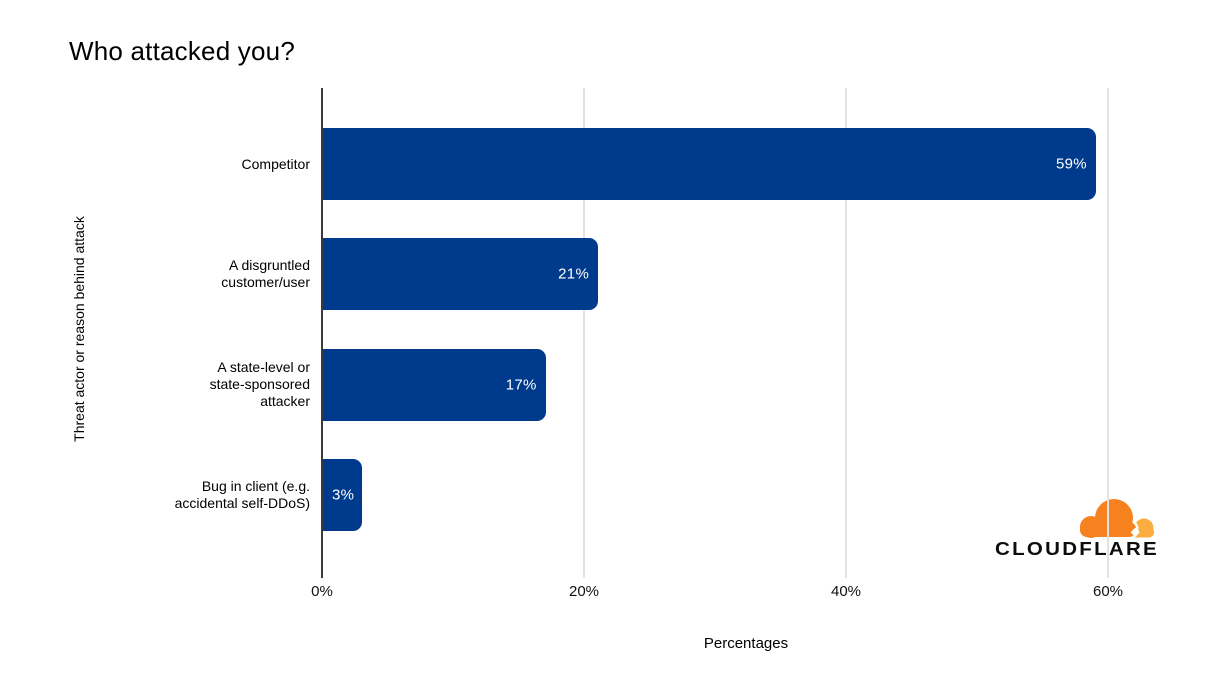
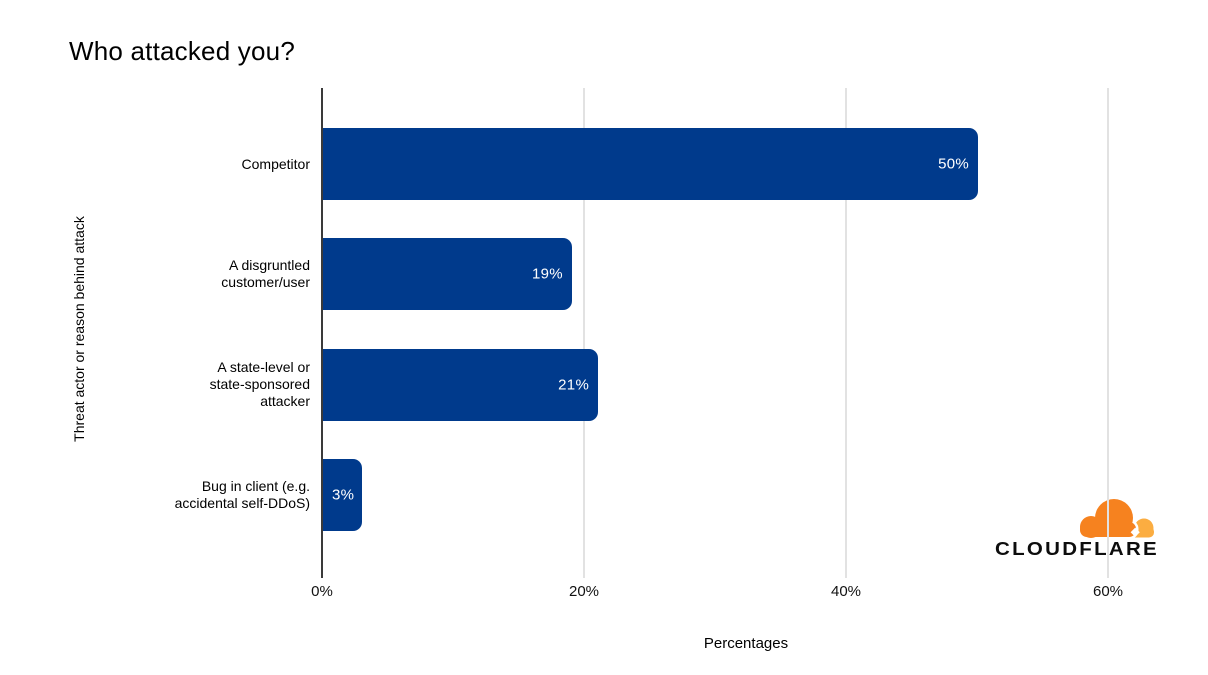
Competitor: 59% -> 50%
A disgruntled customer/user: 21% -> 19%
A state-level or state-sponsored attacker: 17% -> 21%
